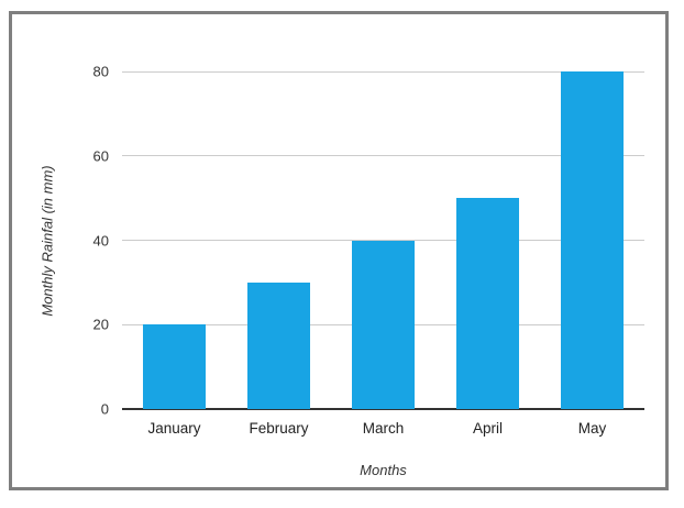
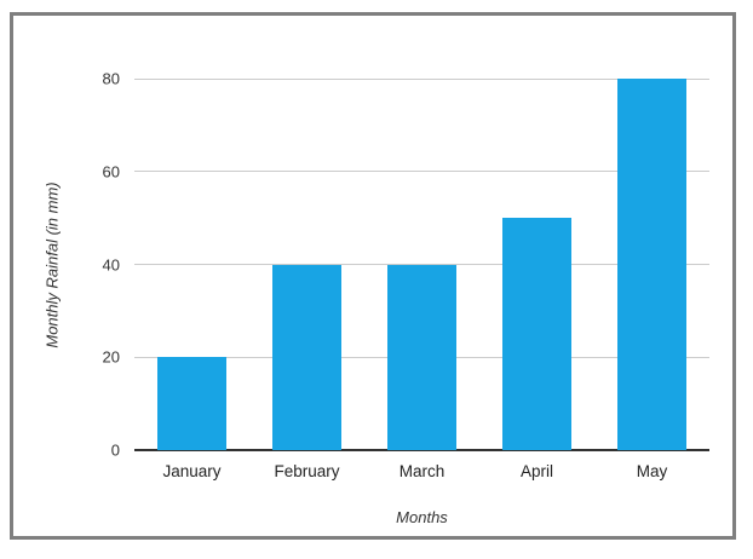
February: 30 -> 40
